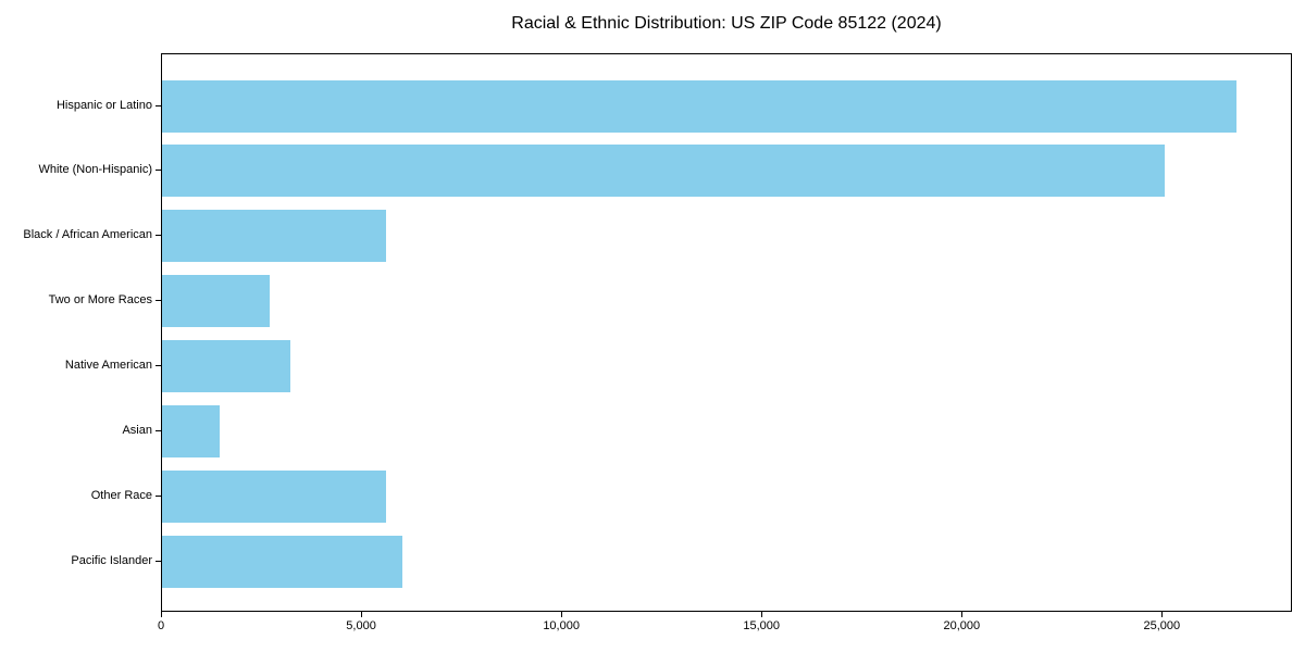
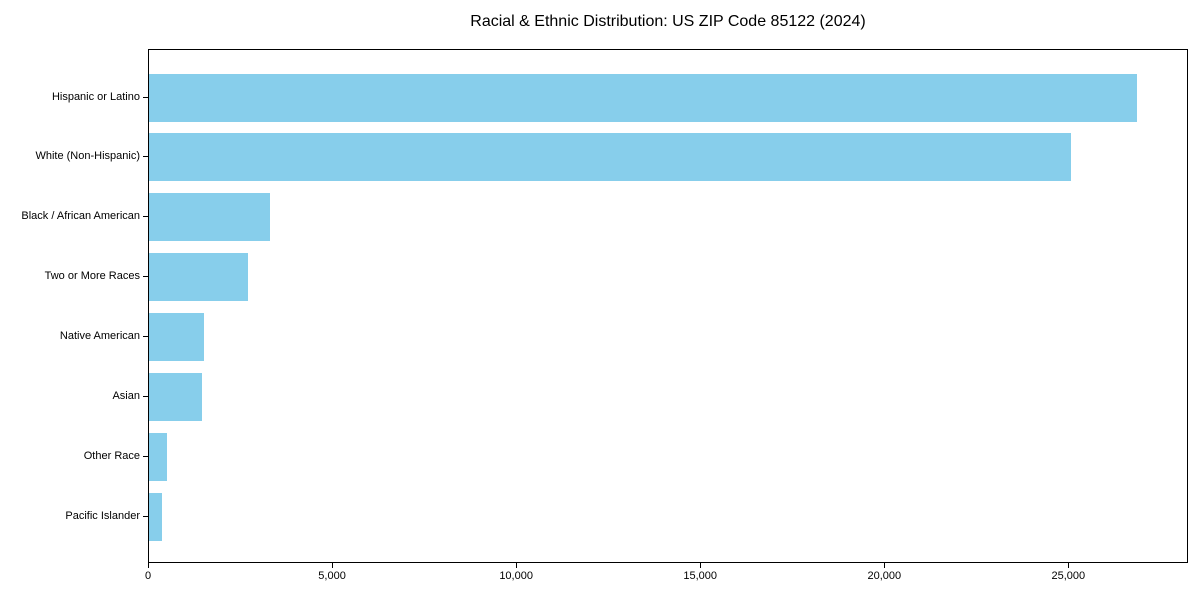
Black / African American: 5600 -> 3300
Native American: 3200 -> 1500
Other Race: 5600 -> 500
Pacific Islander: 6000 -> 400
